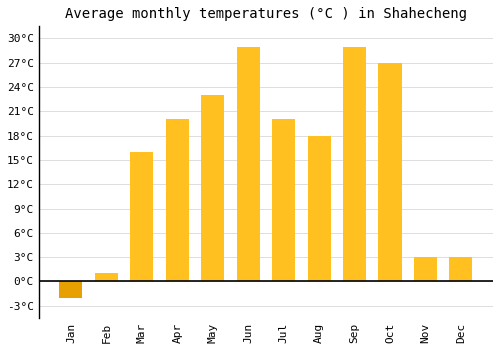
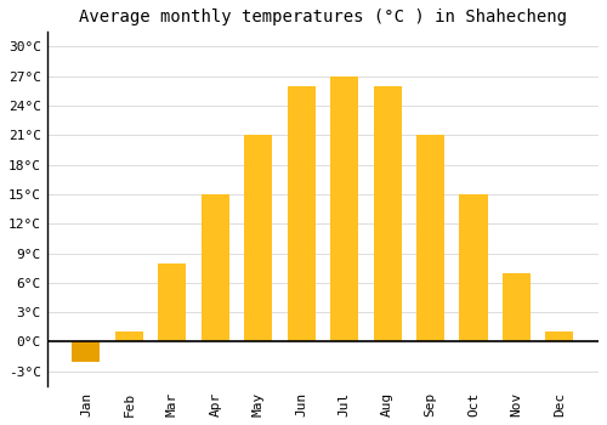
Mar: 16°C -> 8°C
Apr: 20°C -> 15°C
May: 23°C -> 21°C
Jun: 29°C -> 26°C
Jul: 20°C -> 27°C
Aug: 18°C -> 26°C
Sep: 29°C -> 21°C
Oct: 27°C -> 15°C
Nov: 3°C -> 7°C
Dec: 3°C -> 1°C
